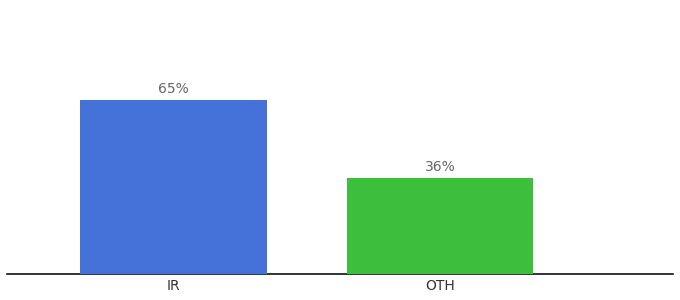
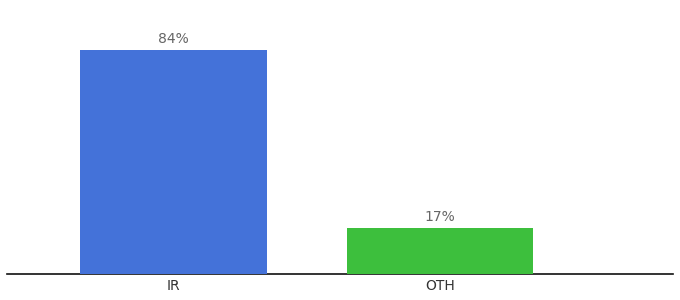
IR: 65% -> 84%
OTH: 36% -> 17%
